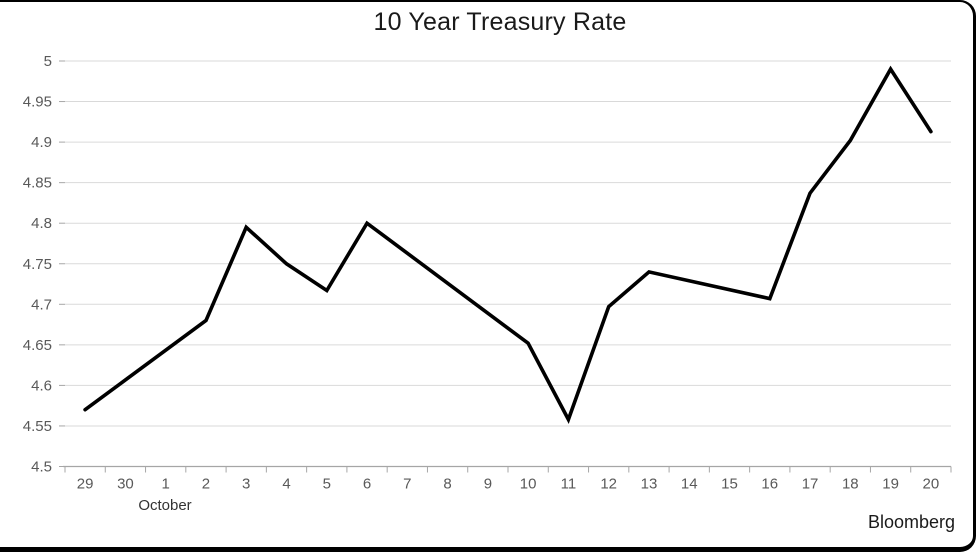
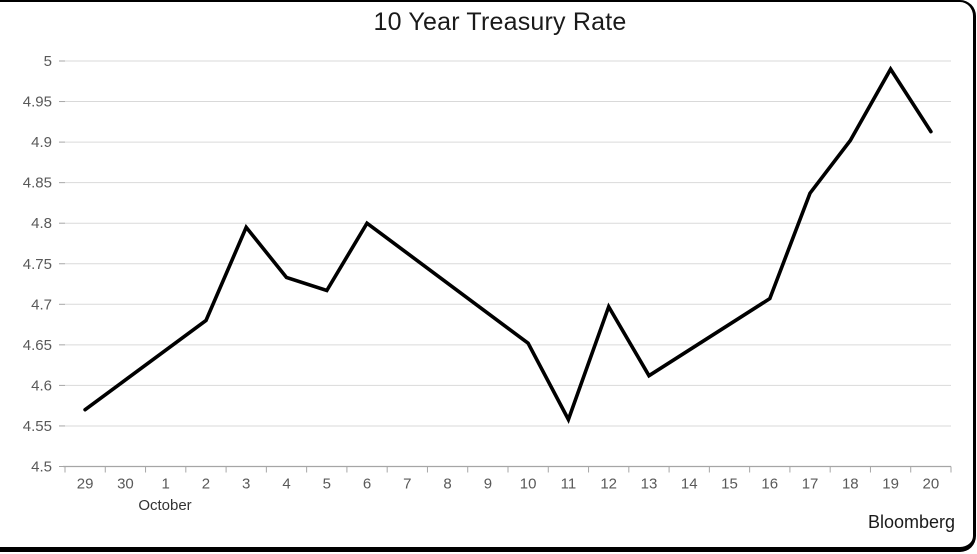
4: 4.75 -> 4.73
13: 4.74 -> 4.61
